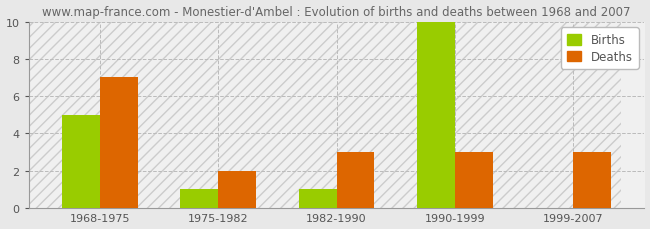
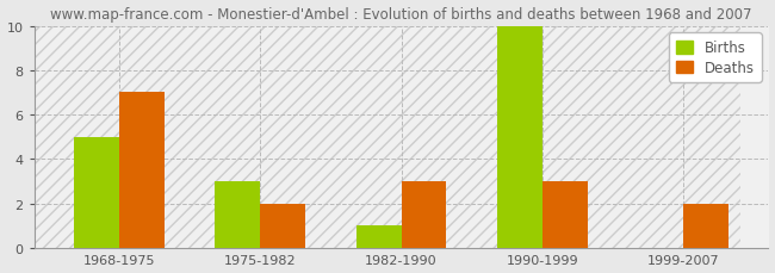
Births/1975-1982: 1 -> 3
Deaths/1999-2007: 3 -> 2
